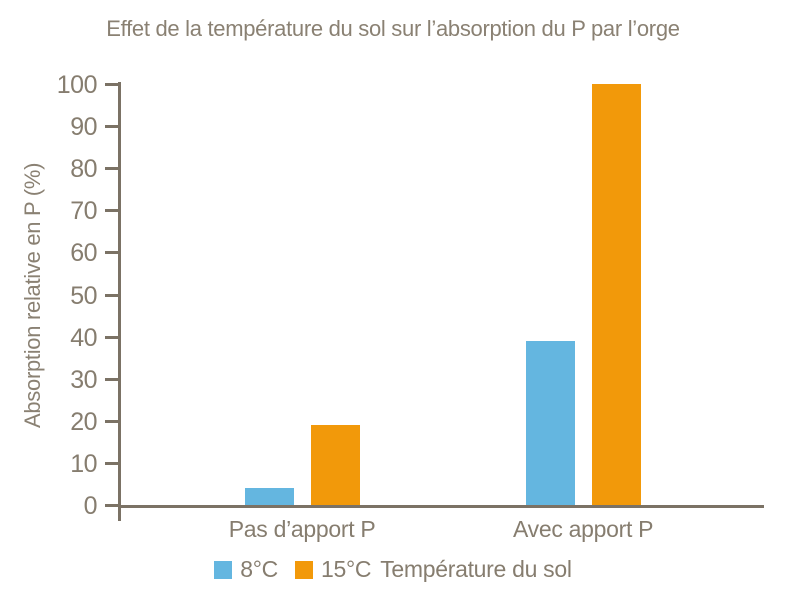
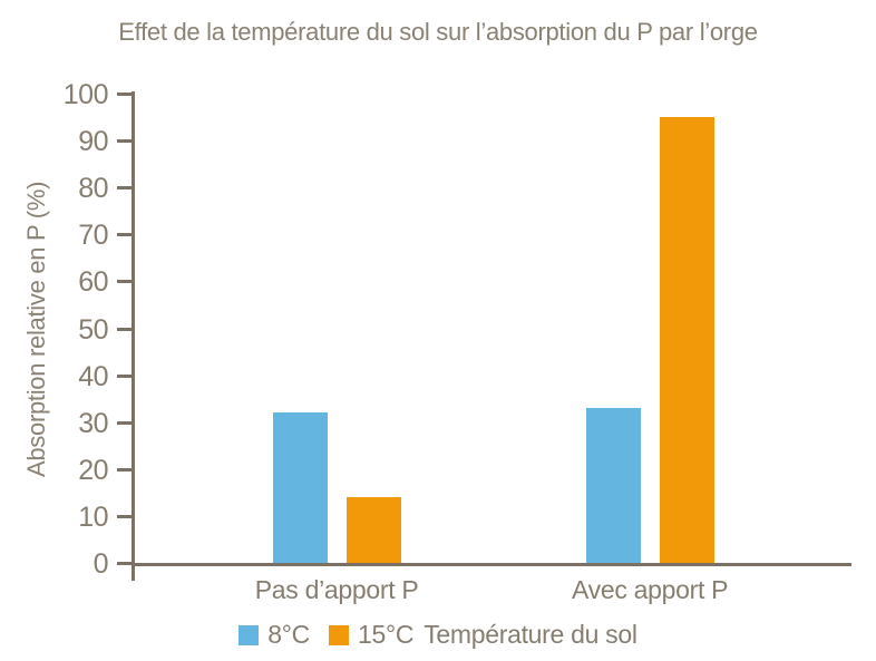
8°C/Pas d’apport P: 4 -> 32
15°C/Pas d’apport P: 19 -> 14
8°C/Avec apport P: 39 -> 33
15°C/Avec apport P: 100 -> 95
